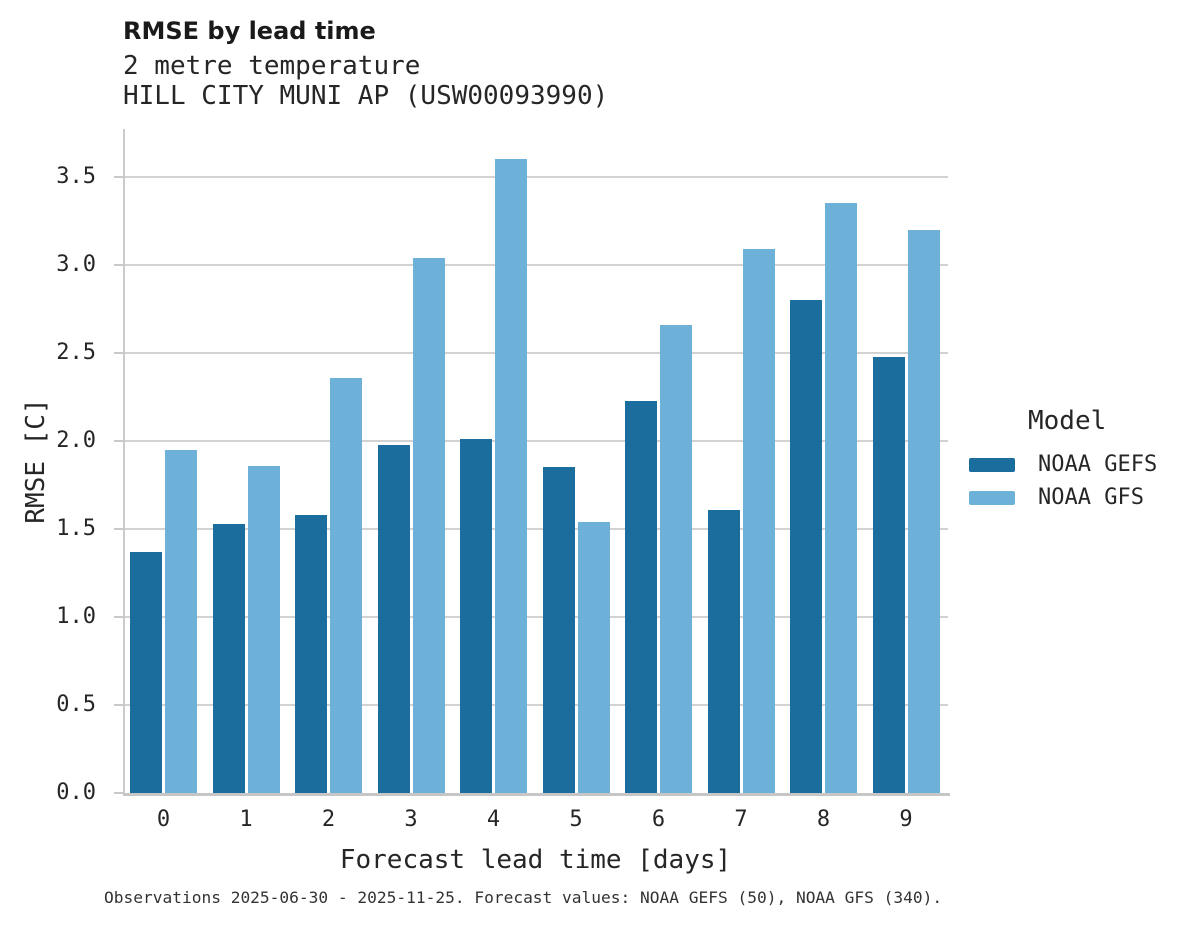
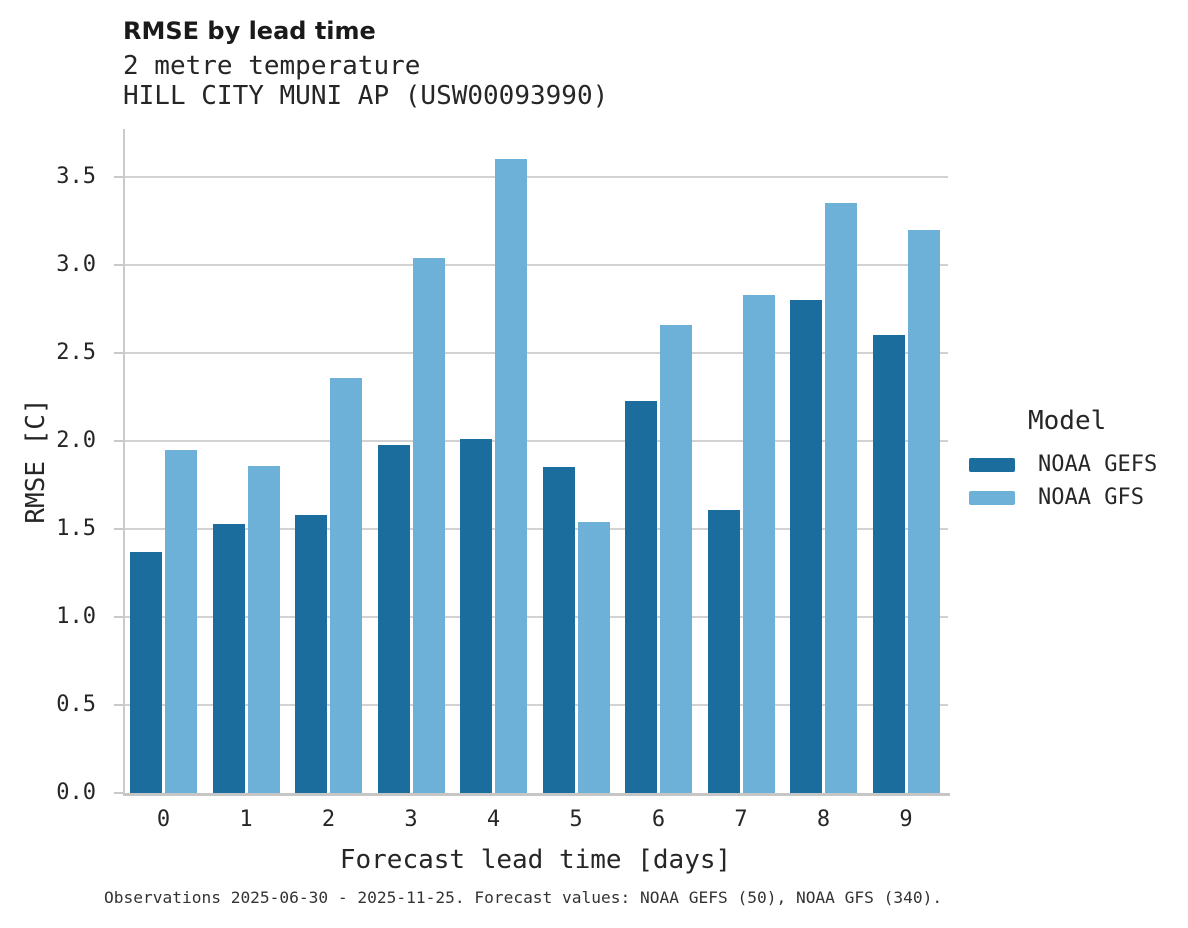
NOAA GFS/7: 3.09 -> 2.83
NOAA GEFS/9: 2.48 -> 2.60
